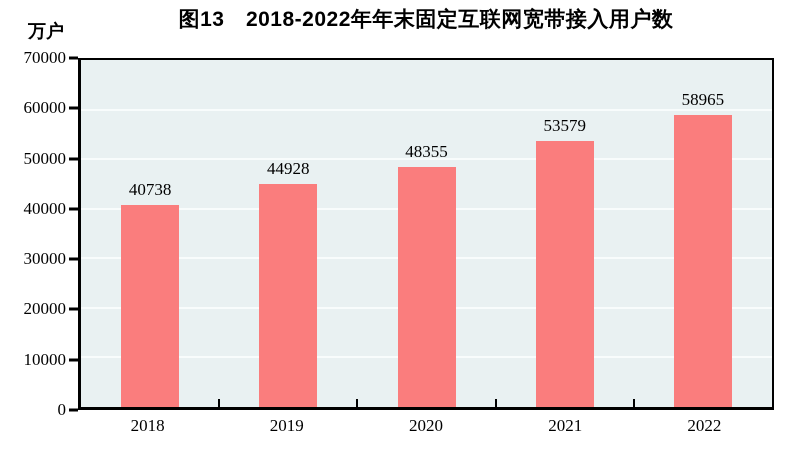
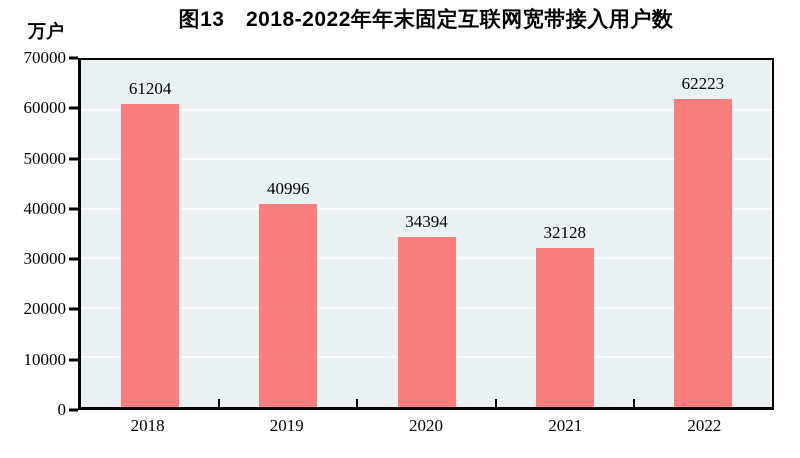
2018: 40738 -> 61204
2019: 44928 -> 40996
2020: 48355 -> 34394
2021: 53579 -> 32128
2022: 58965 -> 62223
